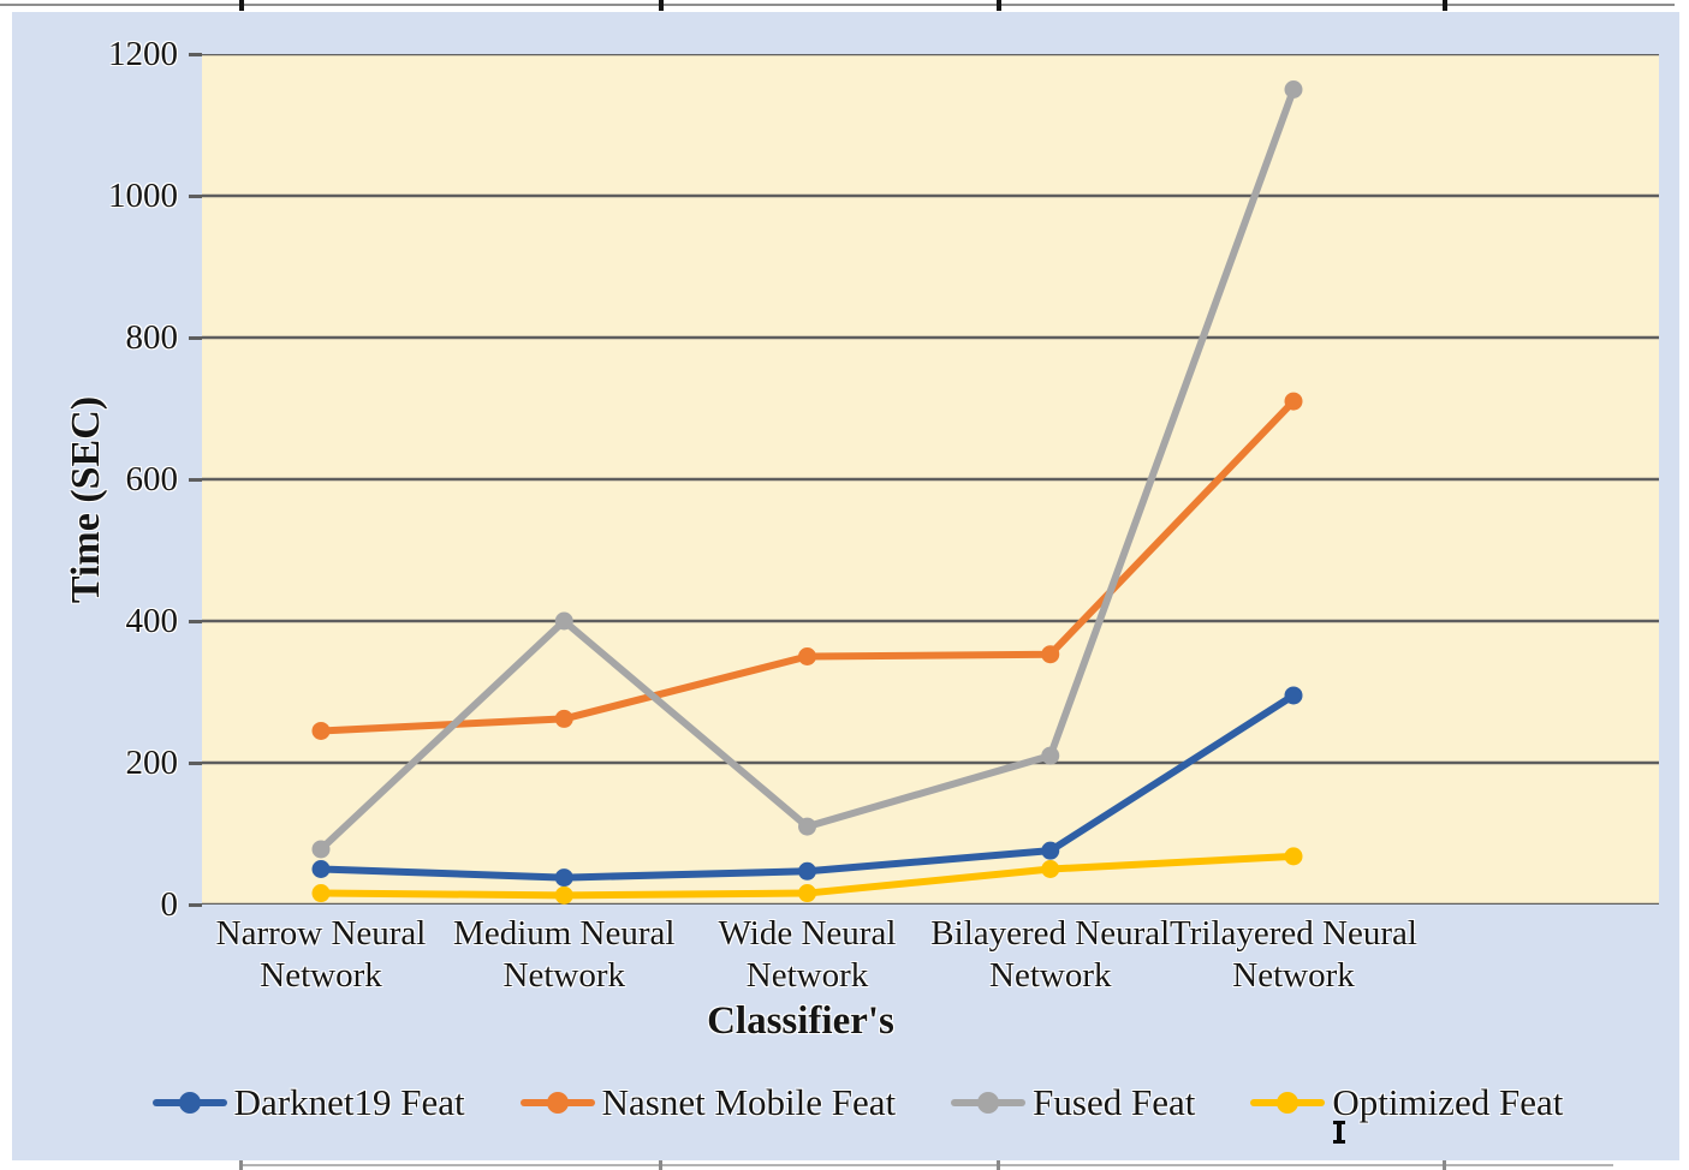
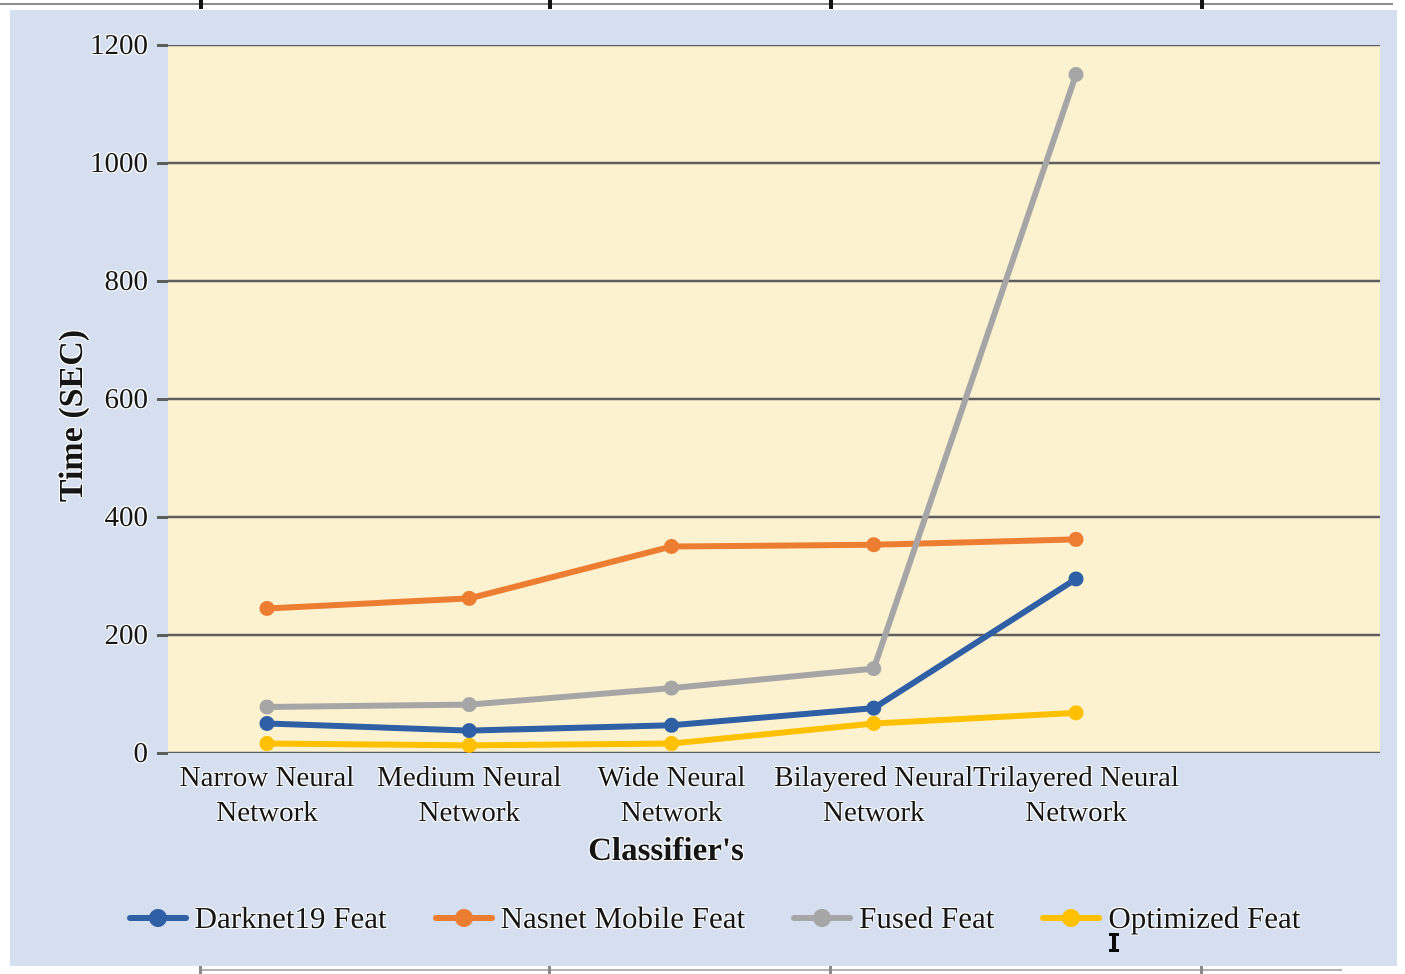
Fused Feat/Medium Neural Network: 400 -> 80
Fused Feat/Bilayered Neural Network: 210 -> 140
Nasnet Mobile Feat/Trilayered Neural Network: 710 -> 360
